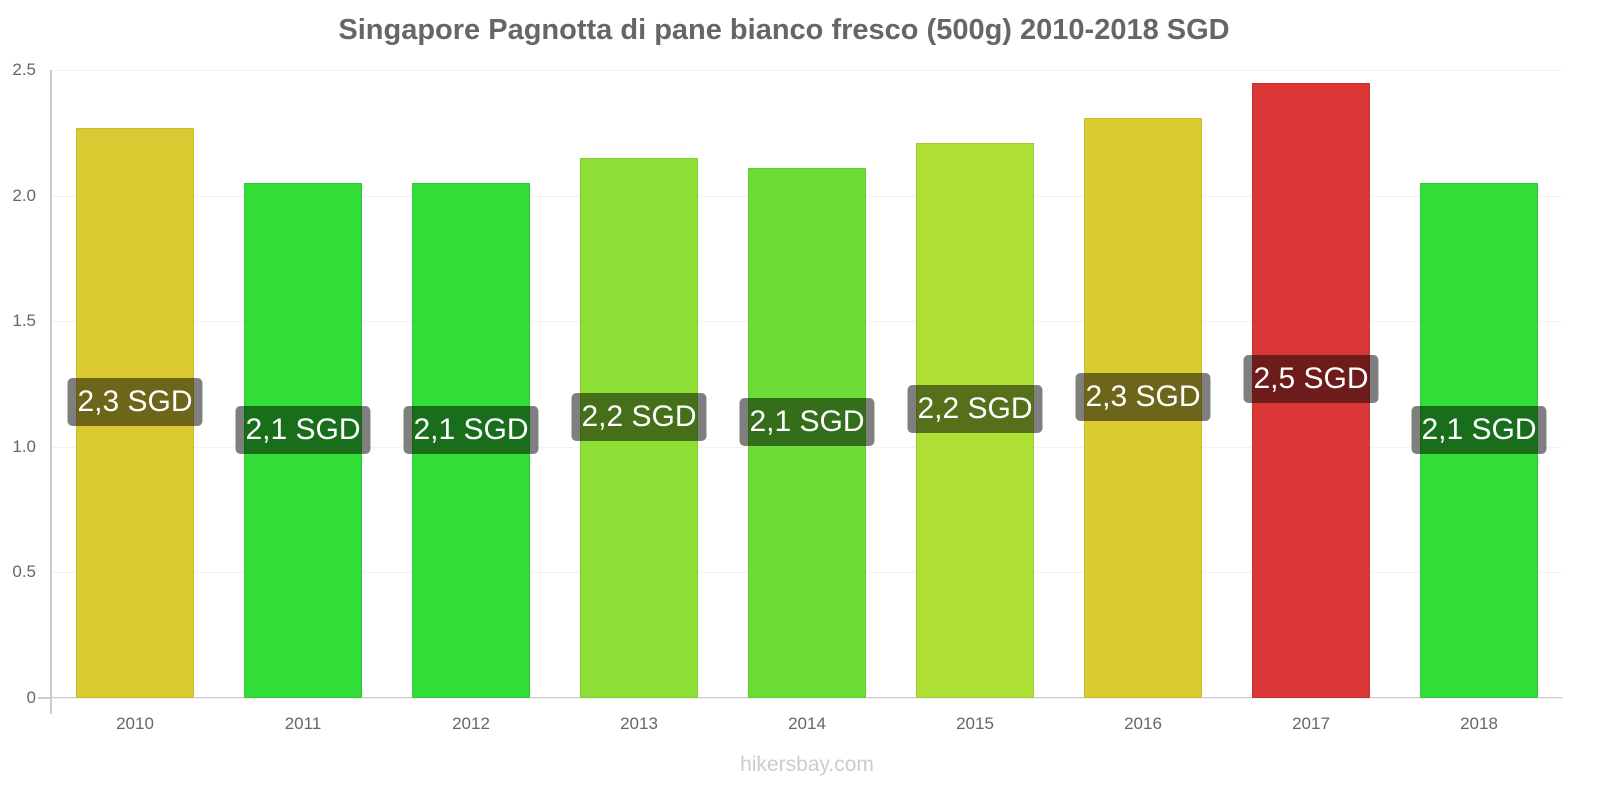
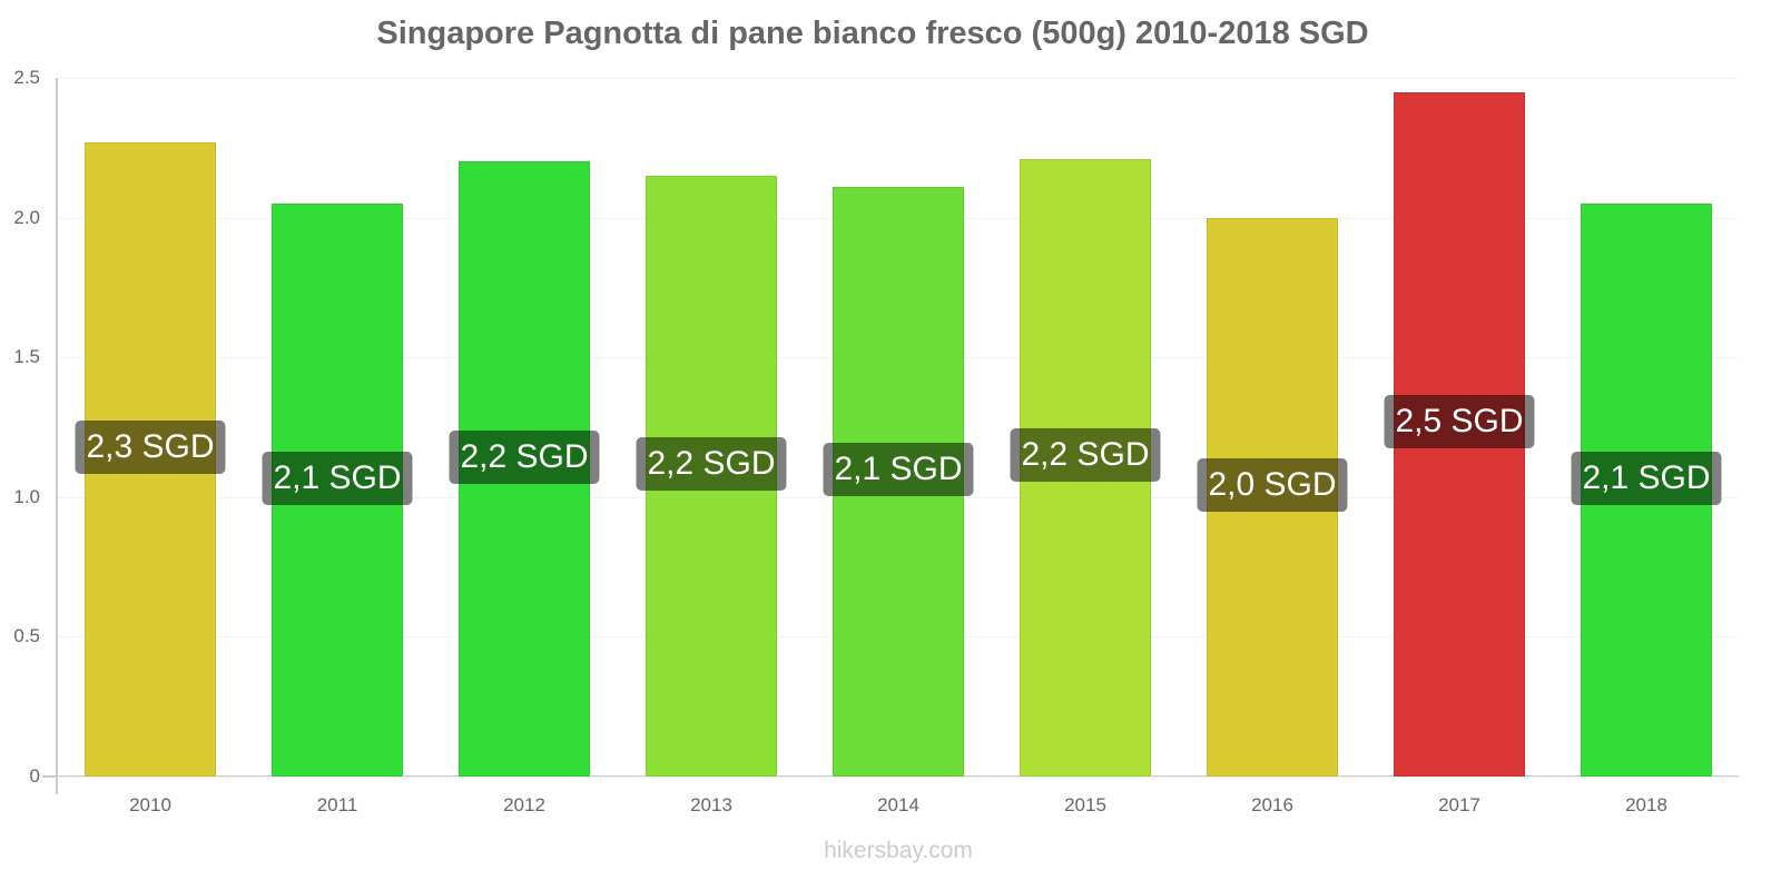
2012: 2,1 -> 2,2
2016: 2,3 -> 2,0
